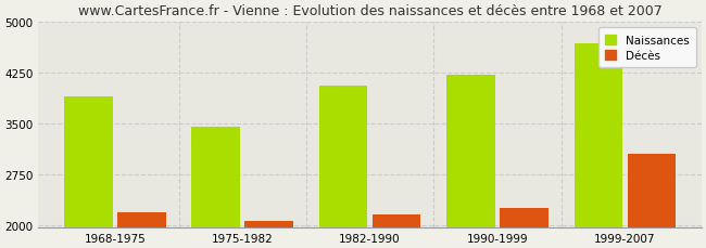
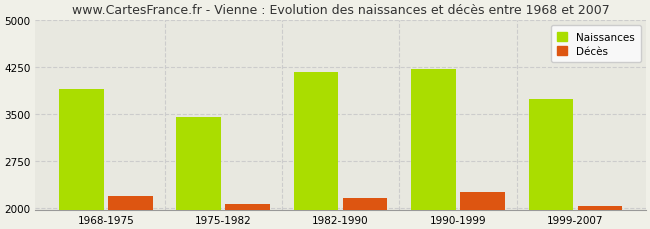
Naissances/1982-1990: 4060 -> 4180
Naissances/1999-2007: 4680 -> 3750
Décès/1999-2007: 3060 -> 2040
